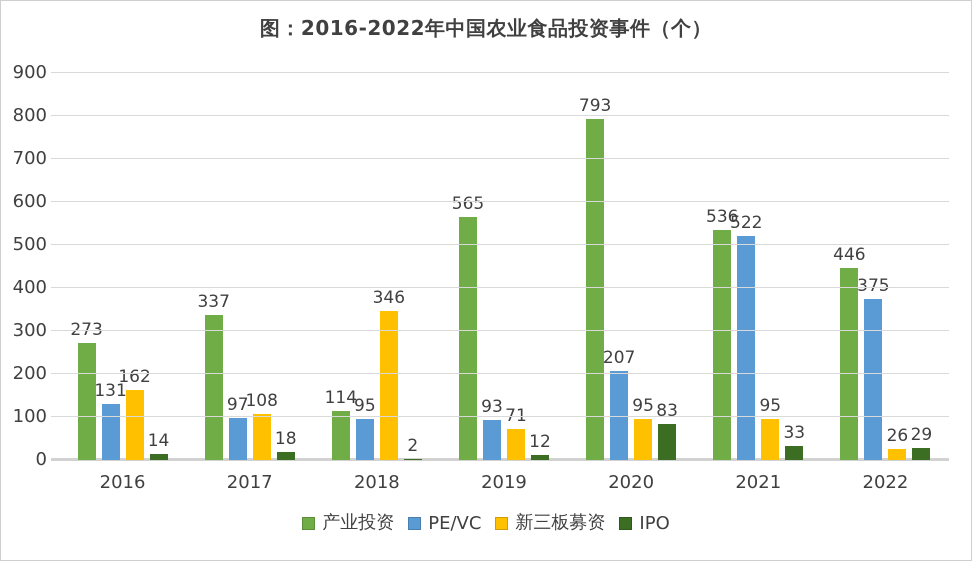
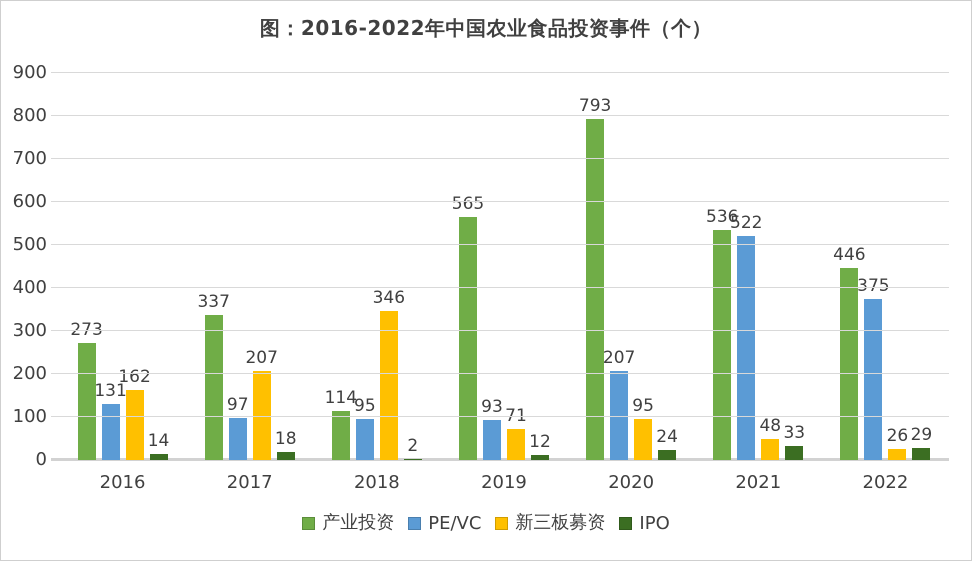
新三板募资/2017: 108 -> 207
IPO/2020: 83 -> 24
新三板募资/2021: 95 -> 48
